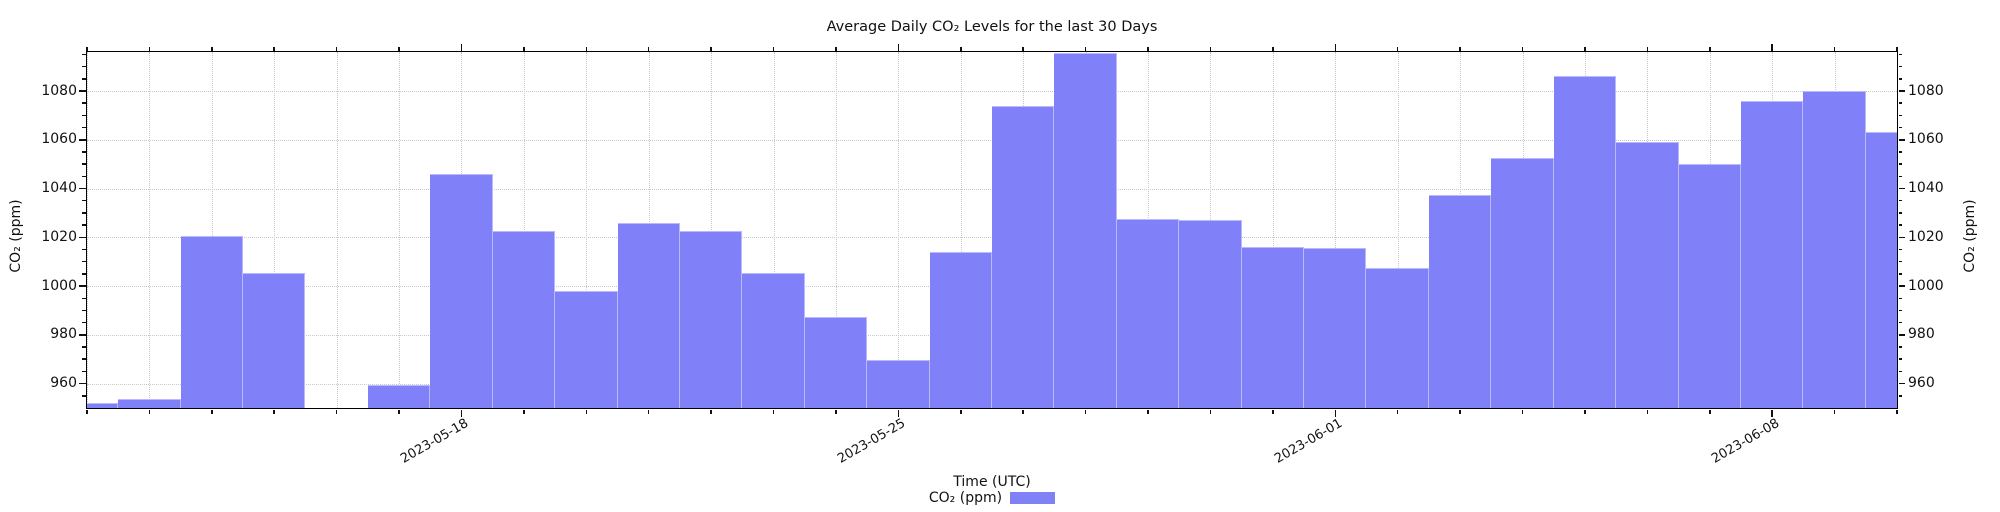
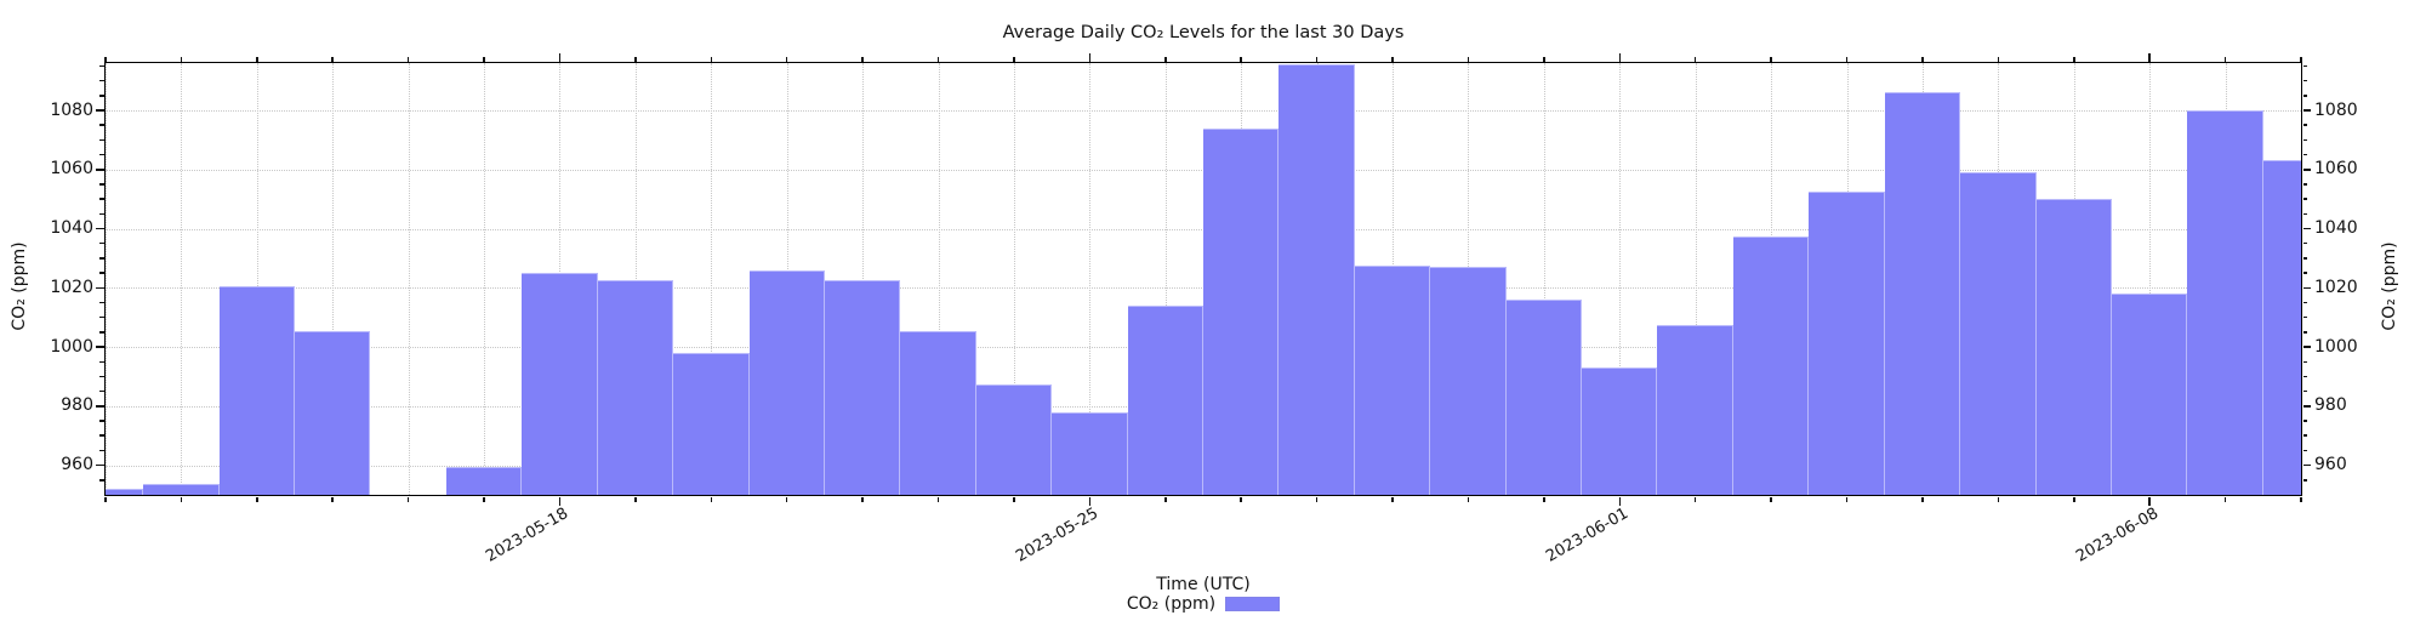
2023-05-18: 1046 -> 1025
2023-05-25: 970 -> 978
2023-06-01: 1016 -> 993
2023-06-08: 1076 -> 1018
